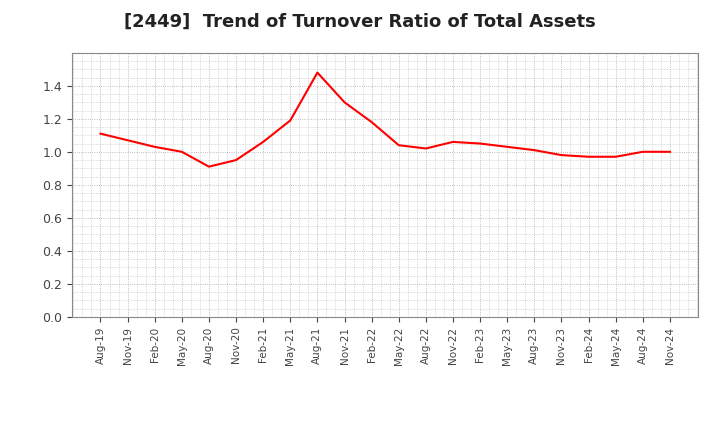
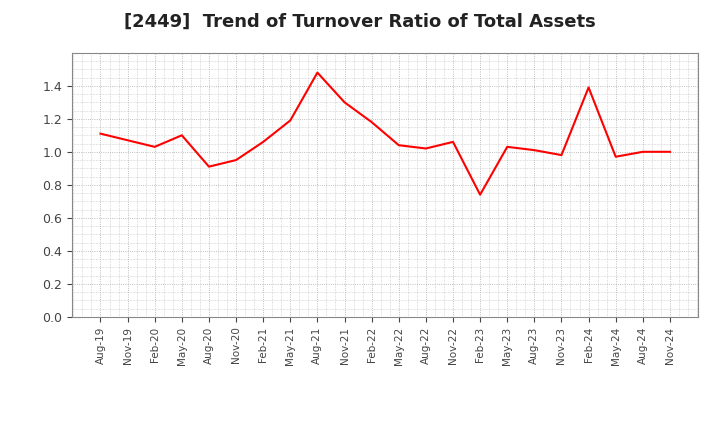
May-20: 1.00 -> 1.10
Feb-23: 1.05 -> 0.74
Feb-24: 0.97 -> 1.39
